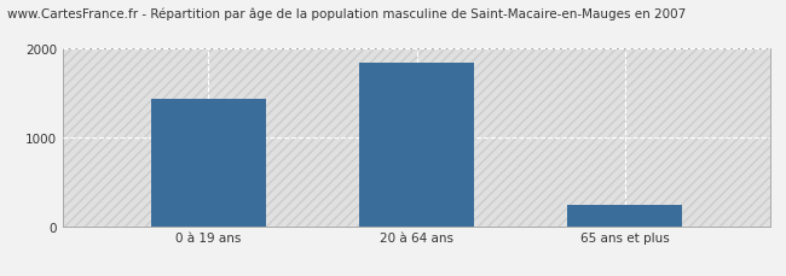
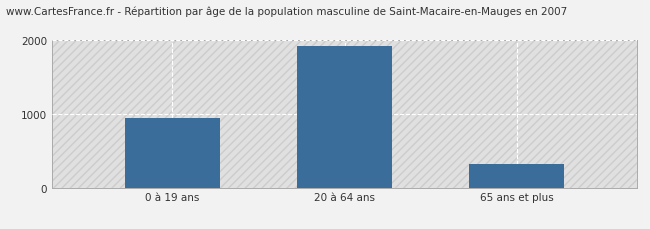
0 à 19 ans: 1440 -> 950
20 à 64 ans: 1840 -> 1930
65 ans et plus: 240 -> 320
